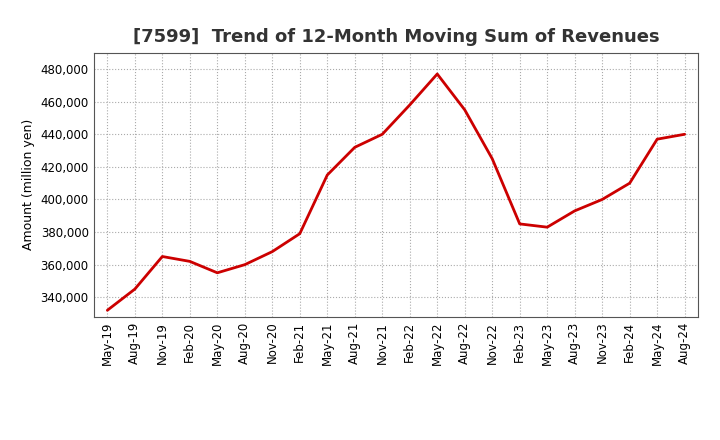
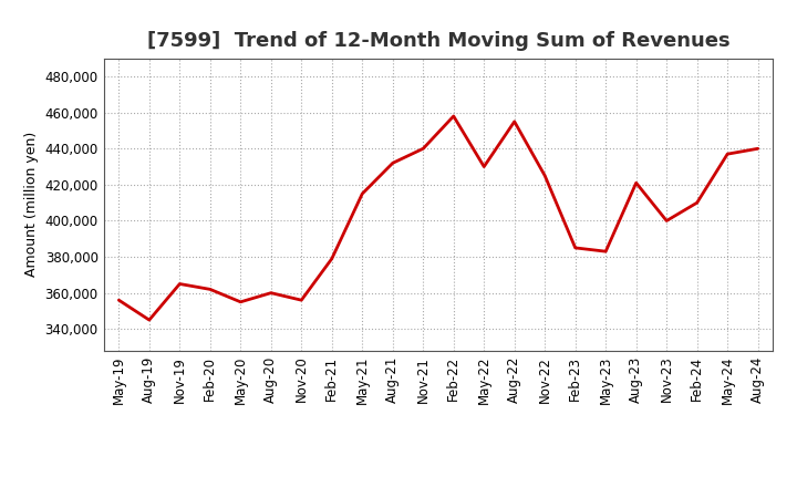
May-19: 332,000 -> 356,000
Nov-20: 368,000 -> 356,000
May-22: 477,000 -> 430,000
Aug-23: 393,000 -> 421,000
